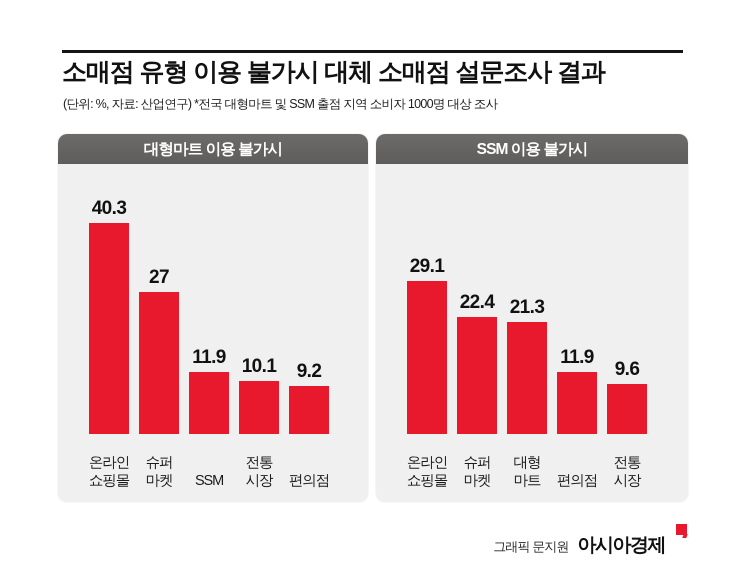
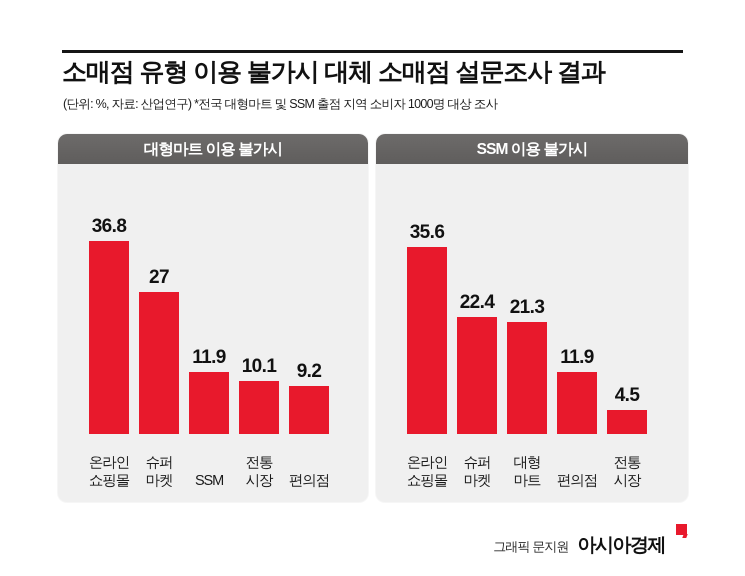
대형마트 이용 불가시/온라인 쇼핑몰: 40.3 -> 36.8
SSM 이용 불가시/온라인 쇼핑몰: 29.1 -> 35.6
SSM 이용 불가시/전통 시장: 9.6 -> 4.5
